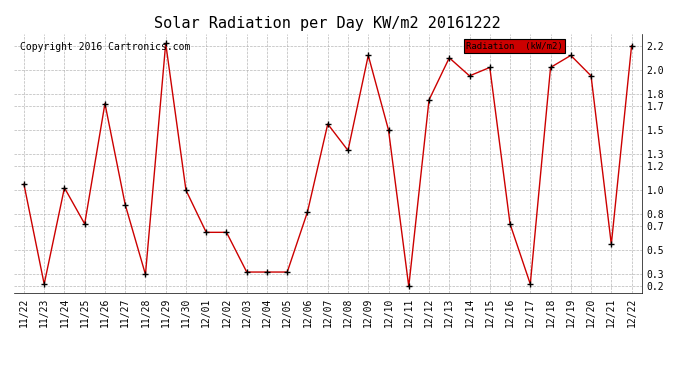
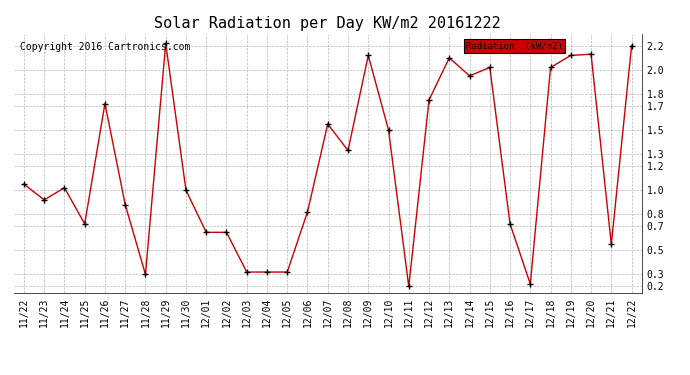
11/23: 0.22 -> 0.92
12/20: 1.95 -> 2.13
